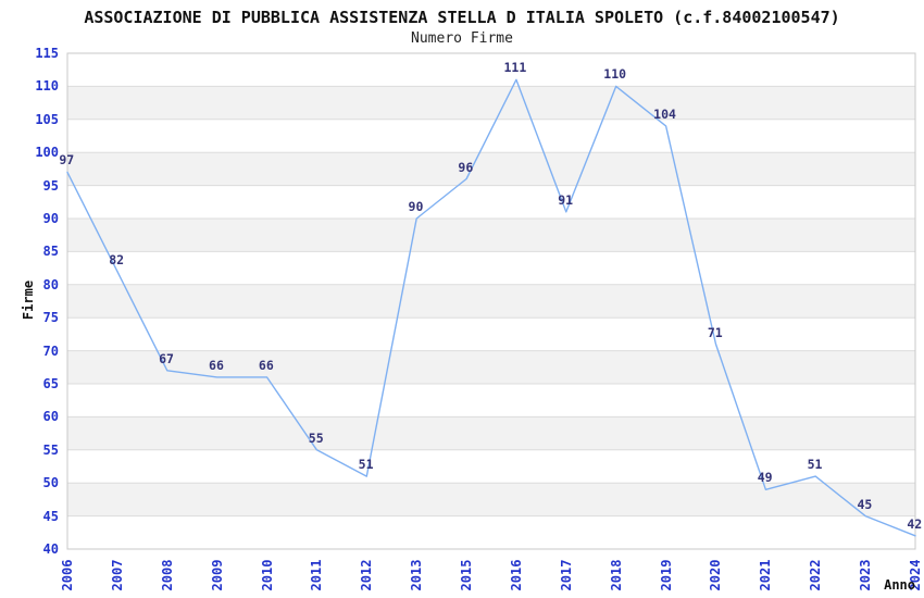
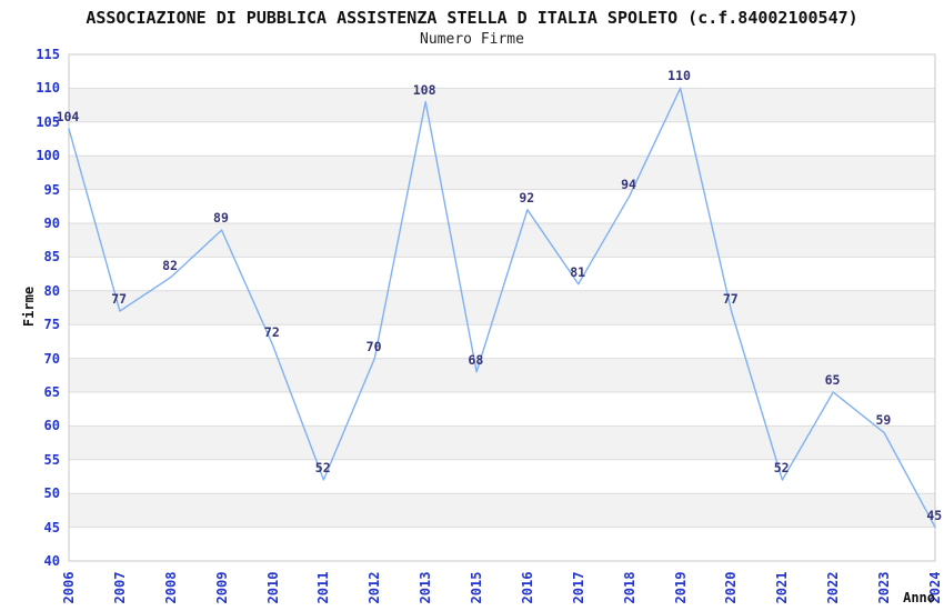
2006: 97 -> 104
2007: 82 -> 77
2008: 67 -> 82
2009: 66 -> 89
2010: 66 -> 72
2011: 55 -> 52
2012: 51 -> 70
2013: 90 -> 108
2015: 96 -> 68
2016: 111 -> 92
2017: 91 -> 81
2018: 110 -> 94
2019: 104 -> 110
2020: 71 -> 77
2021: 49 -> 52
2022: 51 -> 65
2023: 45 -> 59
2024: 42 -> 45
